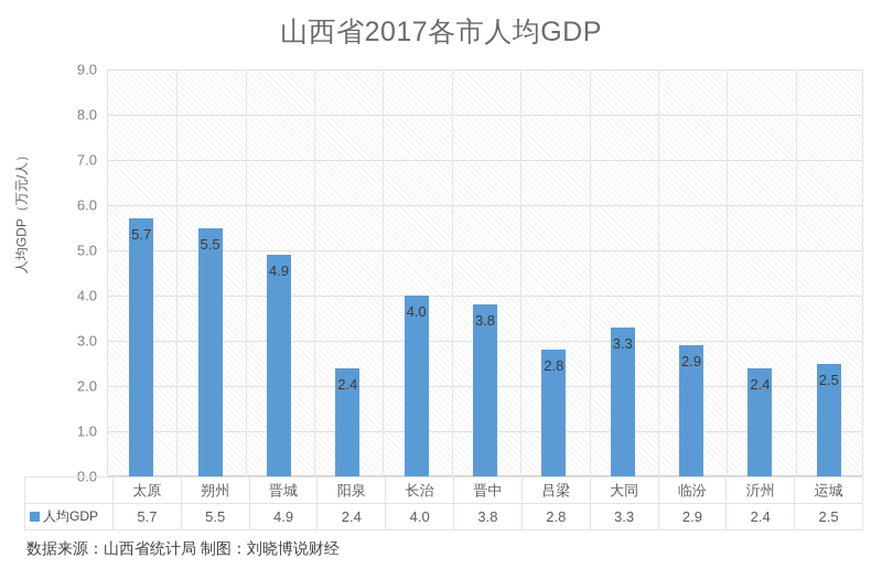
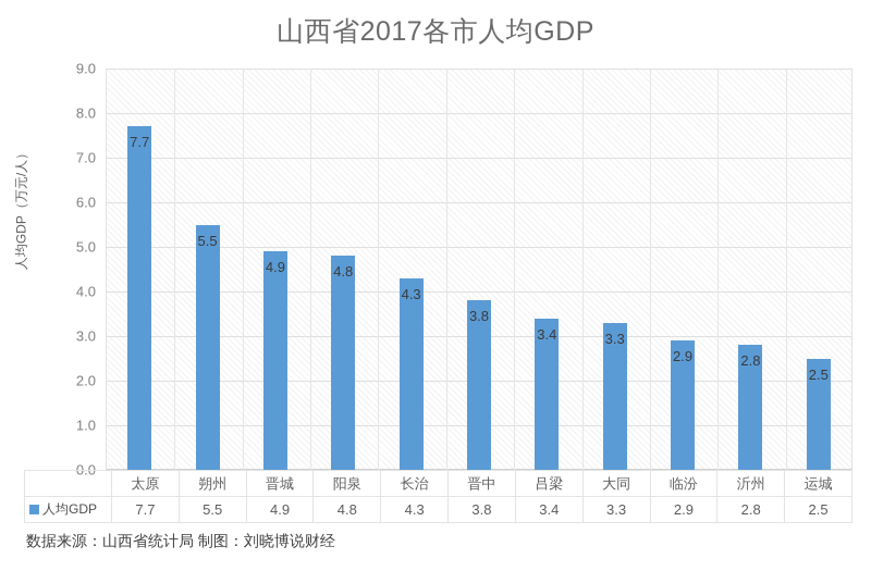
太原: 5.7 -> 7.7
阳泉: 2.4 -> 4.8
长治: 4.0 -> 4.3
吕梁: 2.8 -> 3.4
沂州: 2.4 -> 2.8
